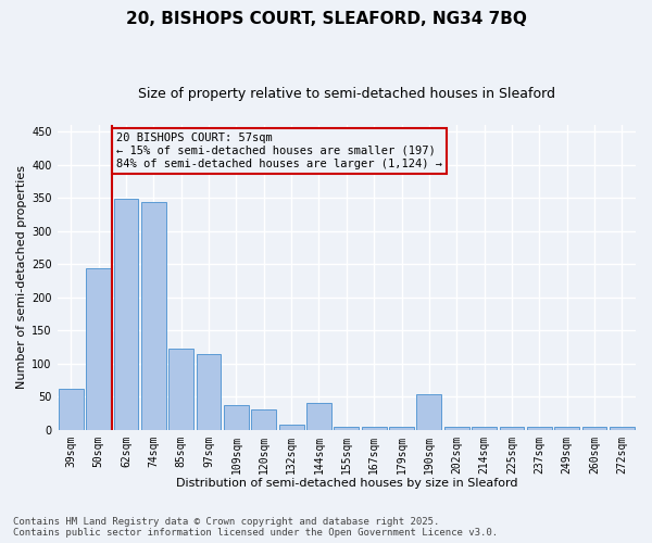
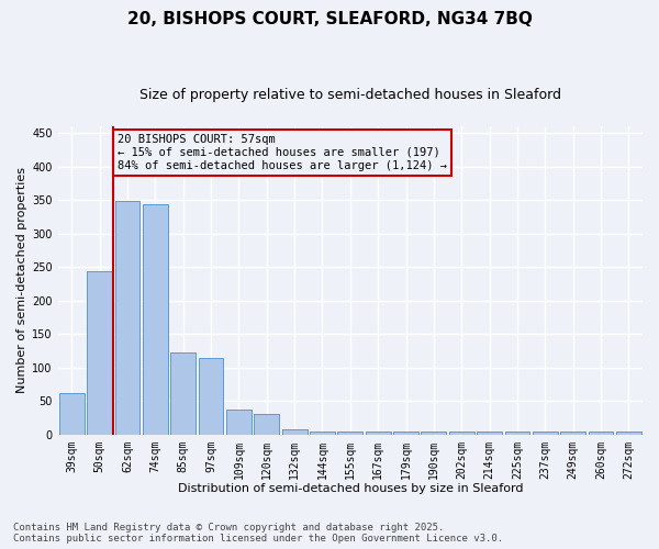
144sqm: 40 -> 5
190sqm: 54 -> 5
